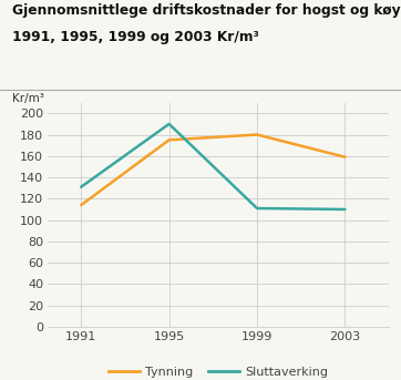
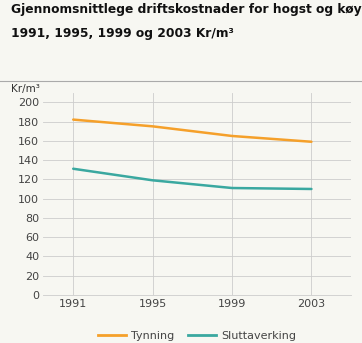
Tynning/1991: 114 -> 182
Sluttaverking/1995: 190 -> 119
Tynning/1999: 180 -> 165
